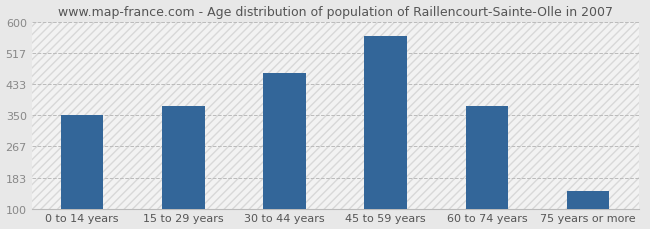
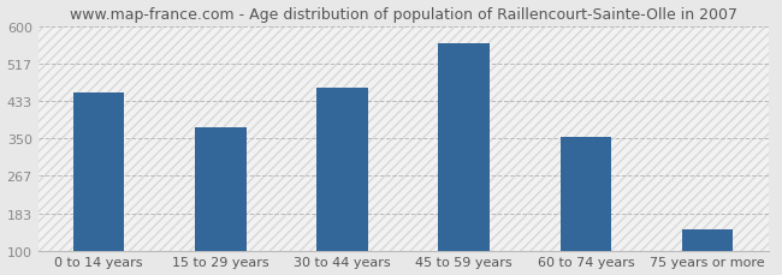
0 to 14 years: 350 -> 453
60 to 74 years: 375 -> 352
